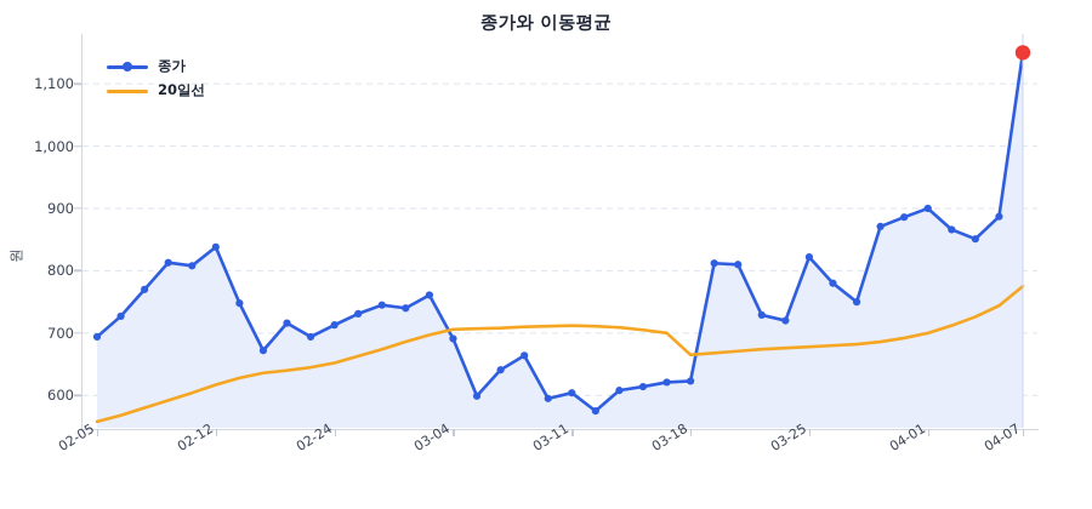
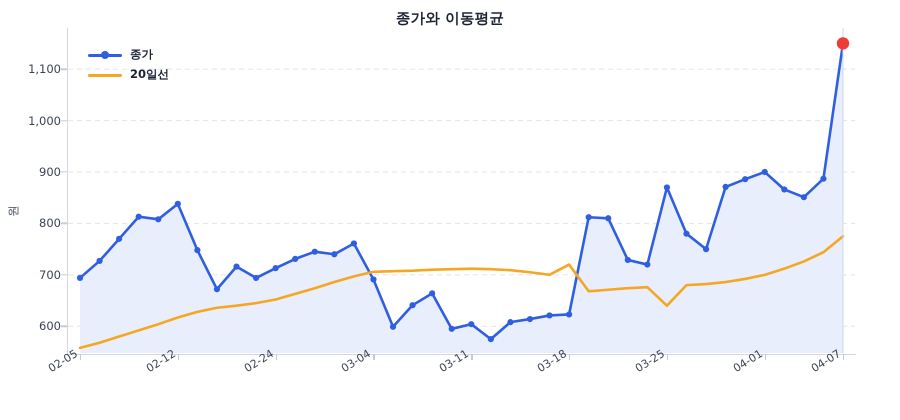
20일선/03-18: 660 -> 720
종가/03-25: 820 -> 870
20일선/03-25: 680 -> 640
